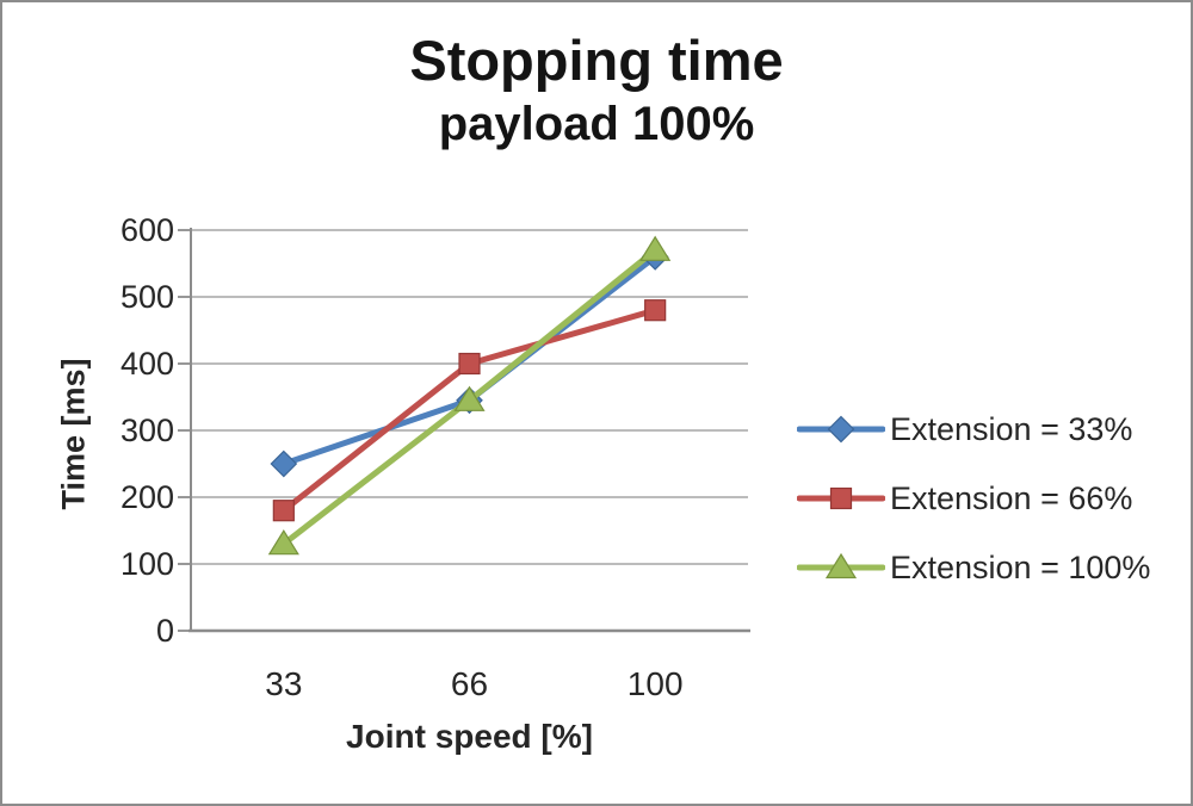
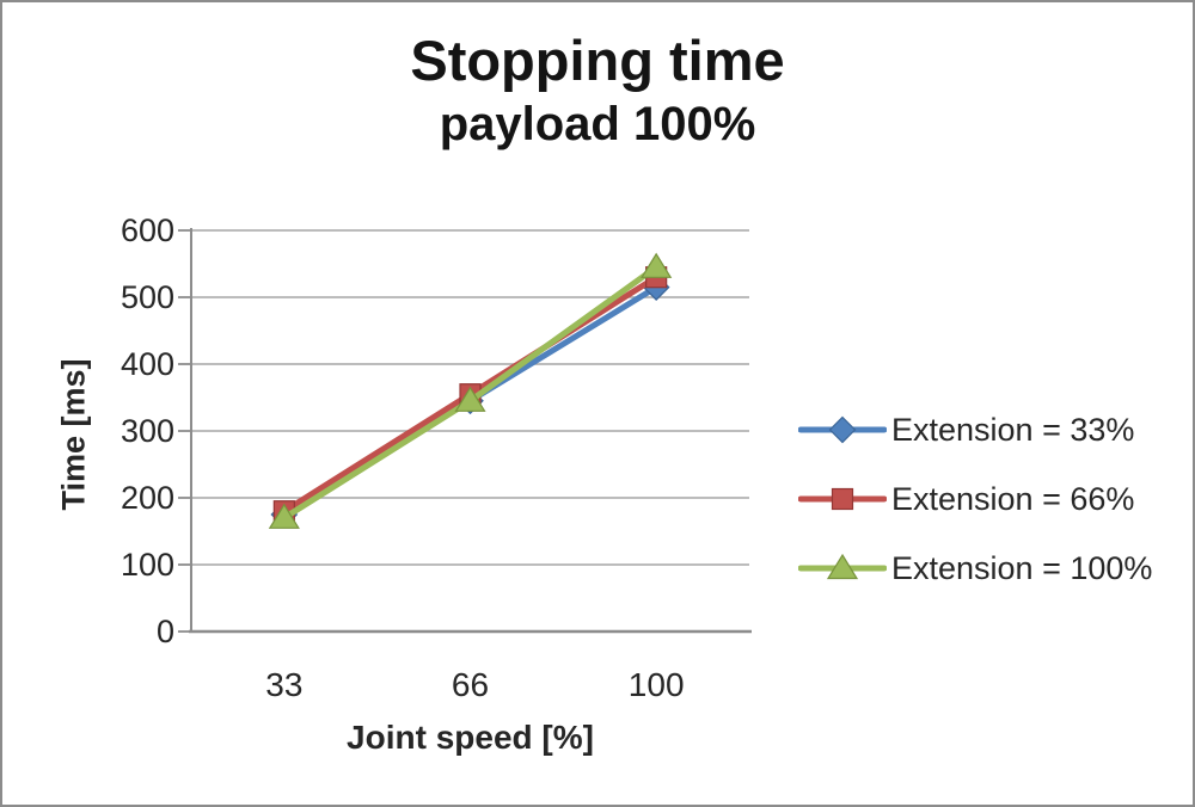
Extension = 33%/33: 250 -> 180
Extension = 100%/33: 130 -> 170
Extension = 66%/66: 400 -> 360
Extension = 33%/100: 560 -> 520
Extension = 66%/100: 480 -> 530
Extension = 100%/100: 570 -> 540
